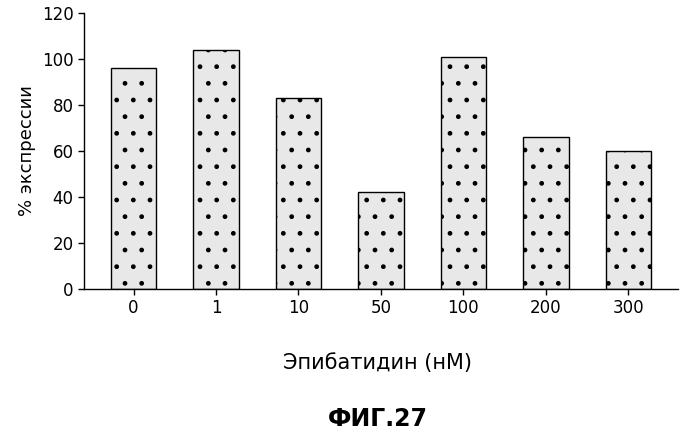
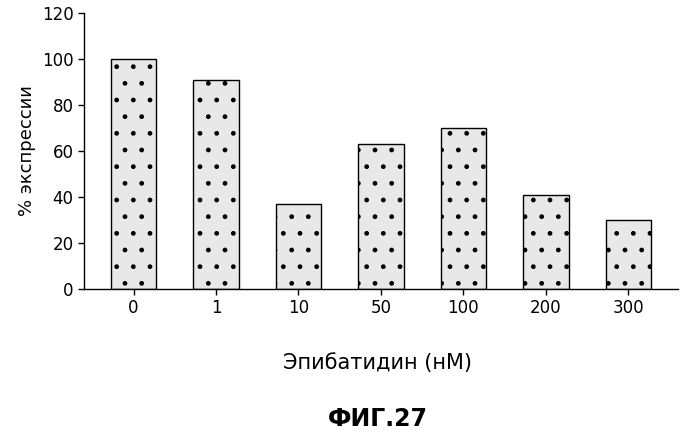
0: 96 -> 100
1: 104 -> 91
10: 83 -> 37
50: 42 -> 63
100: 101 -> 70
200: 66 -> 41
300: 60 -> 30
